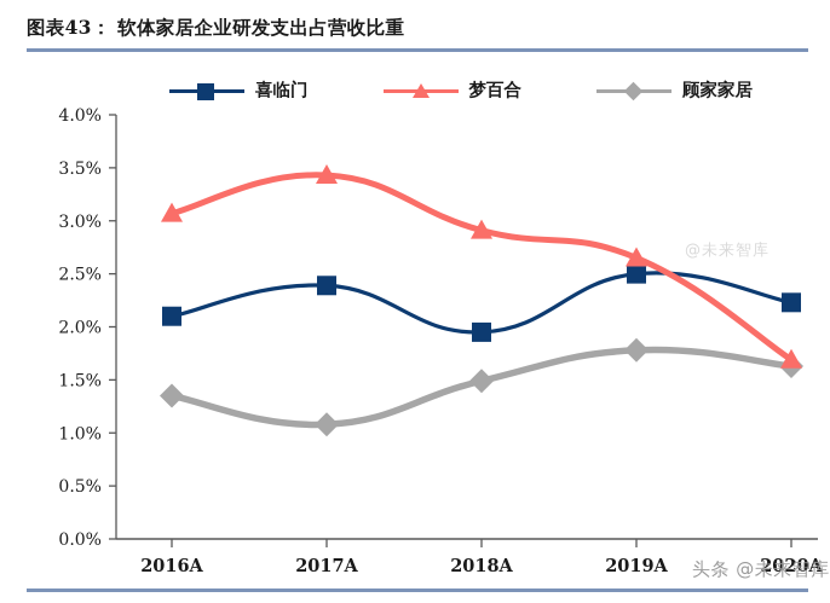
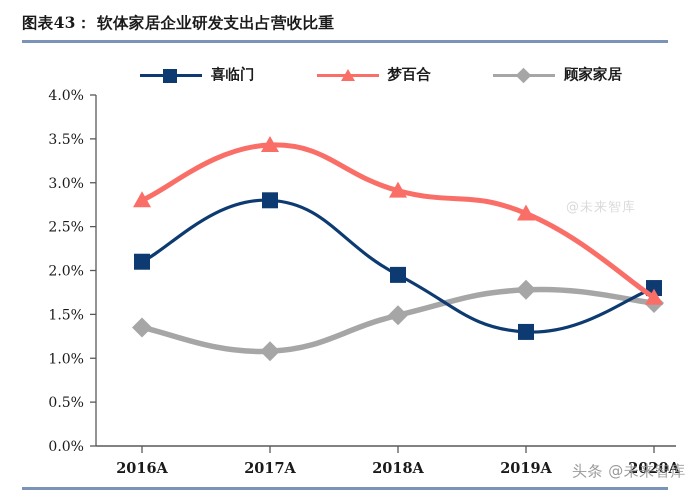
梦百合/2016A: 3.1% -> 2.8%
喜临门/2017A: 2.4% -> 2.8%
喜临门/2019A: 2.5% -> 1.3%
喜临门/2020A: 2.2% -> 1.8%
